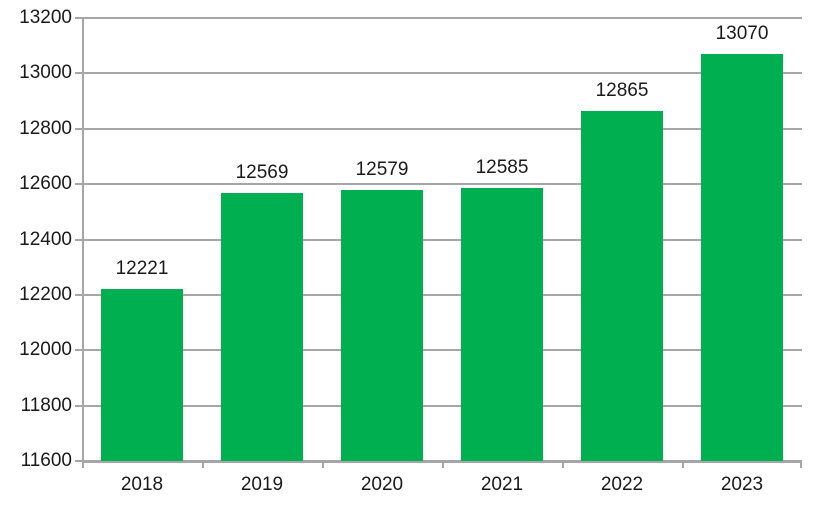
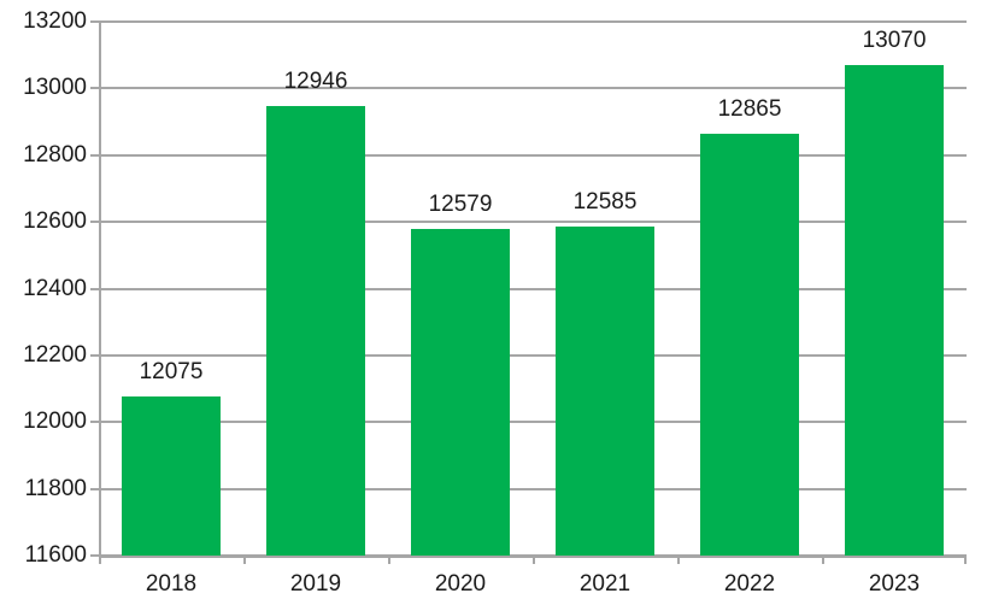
2018: 12221 -> 12075
2019: 12569 -> 12946
